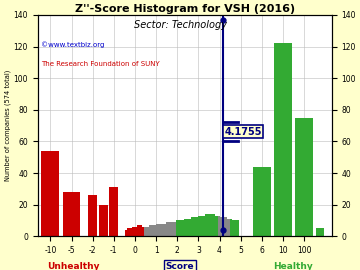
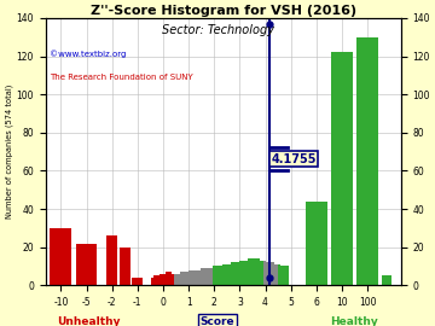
-10: 54 -> 30
-5: 28 -> 22
-1: 31 -> 4
100: 75 -> 130
